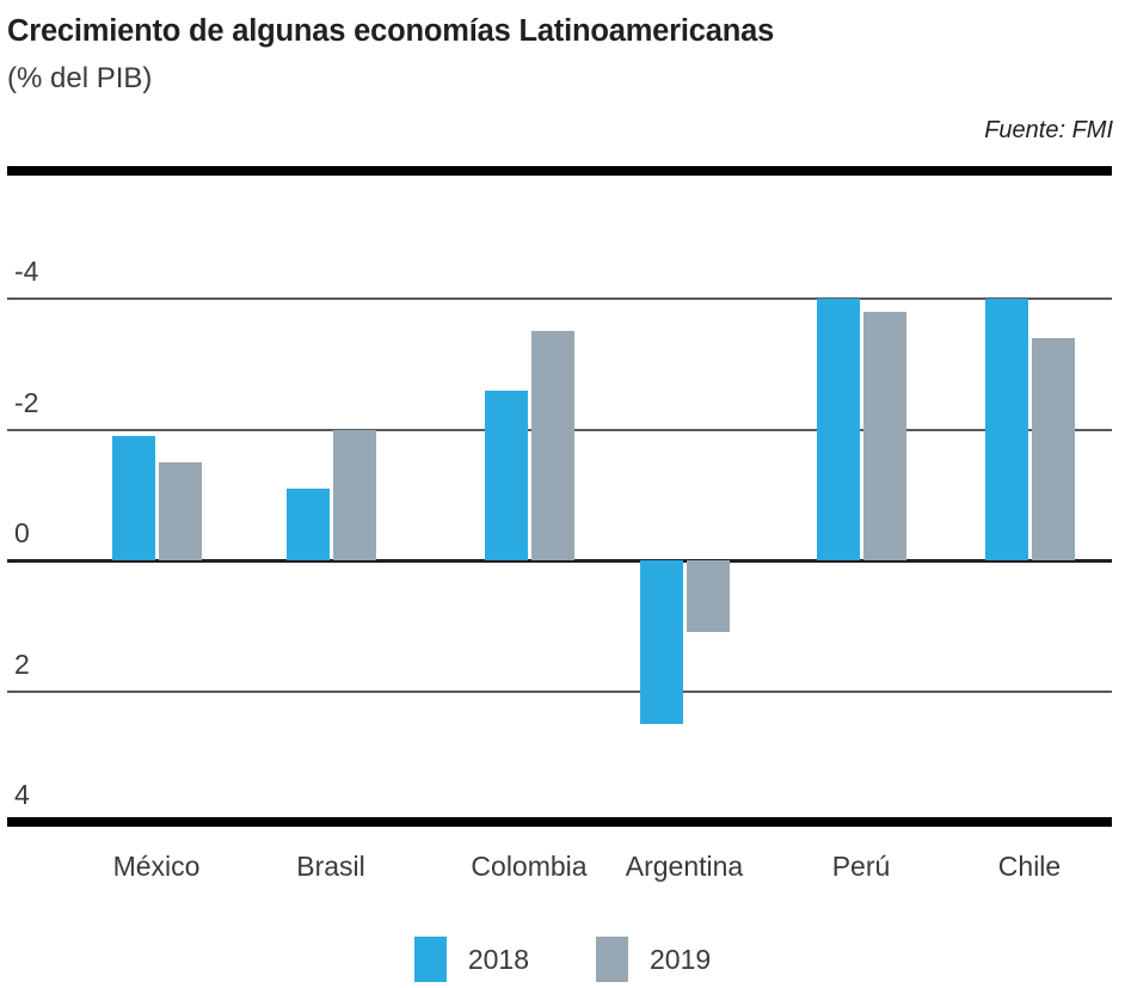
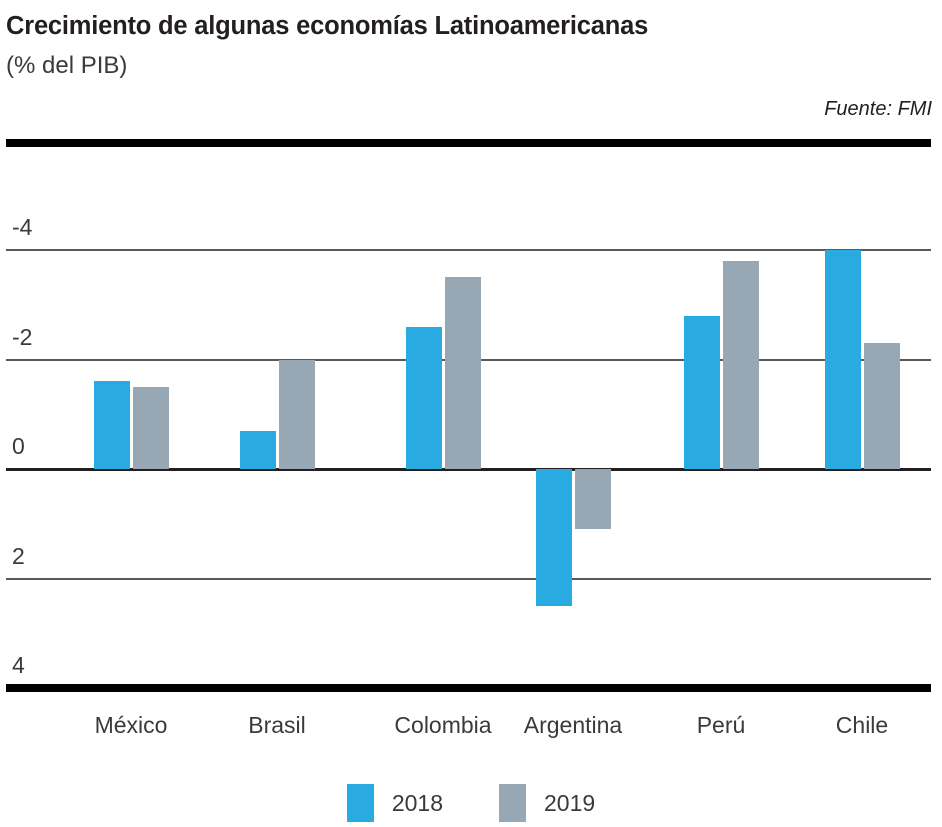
2018/México: 1.9 -> 1.6
2018/Brasil: 1.1 -> 0.7
2018/Perú: 4.0 -> 2.8
2019/Chile: 3.4 -> 2.3
